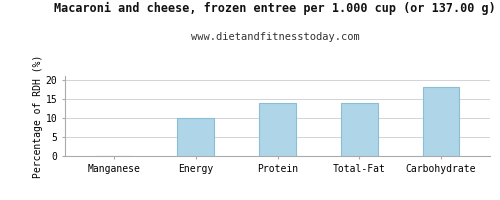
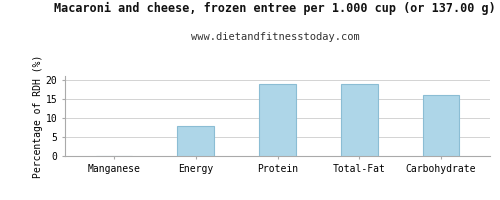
Energy: 10 -> 8
Protein: 14 -> 19
Total-Fat: 14 -> 19
Carbohydrate: 18 -> 16
